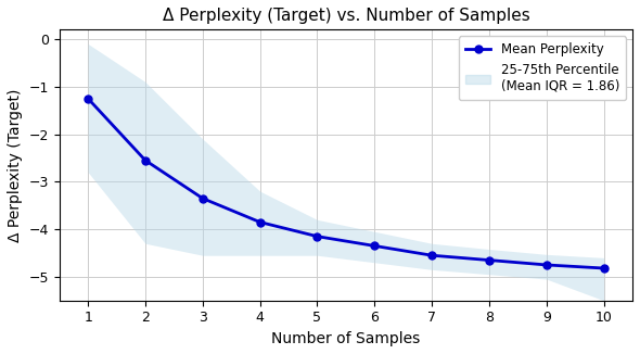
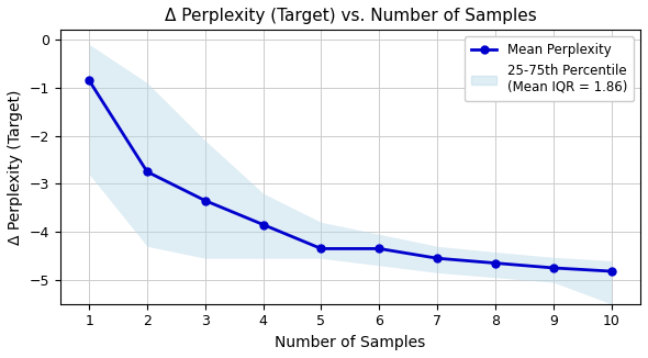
Mean Perplexity/1: -1.25 -> -0.85
Mean Perplexity/2: -2.55 -> -2.75
Mean Perplexity/5: -4.15 -> -4.35
